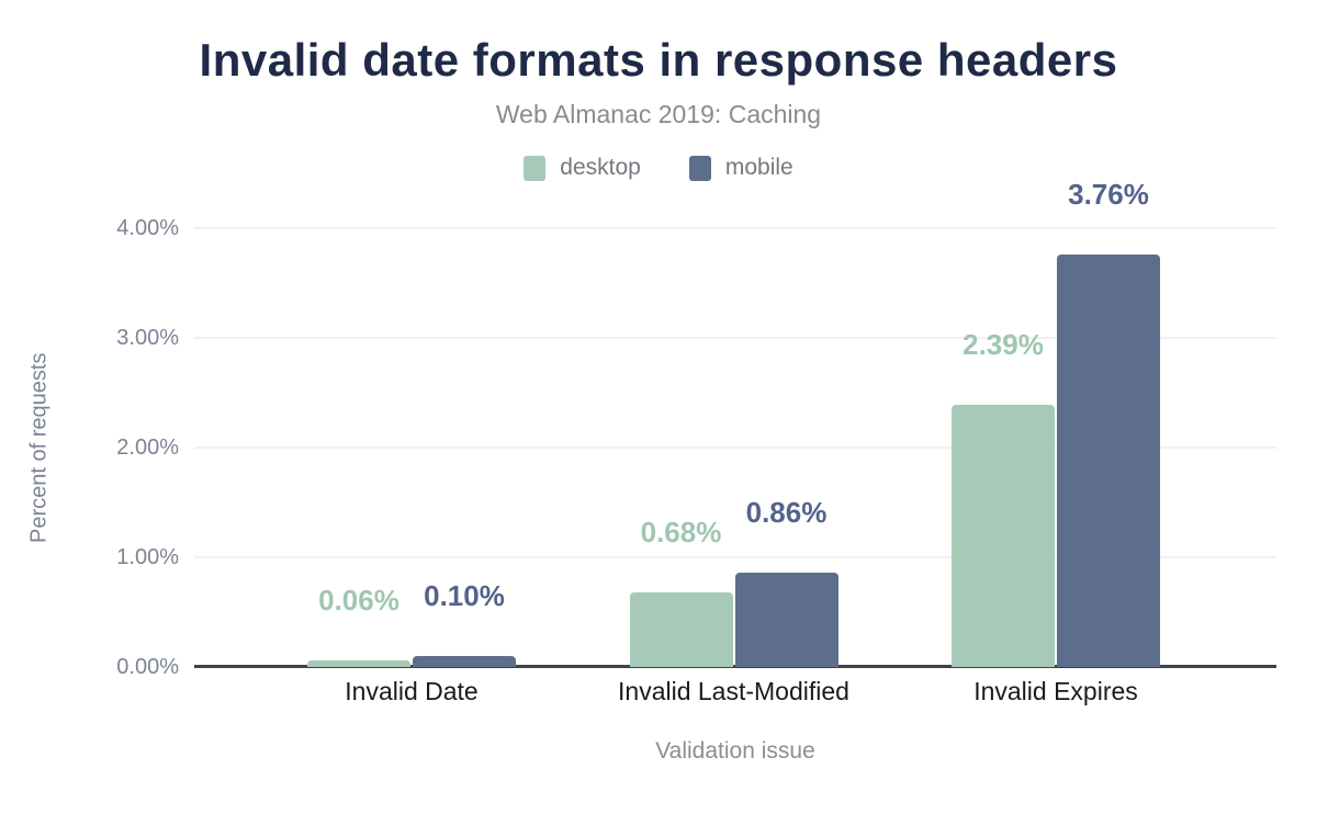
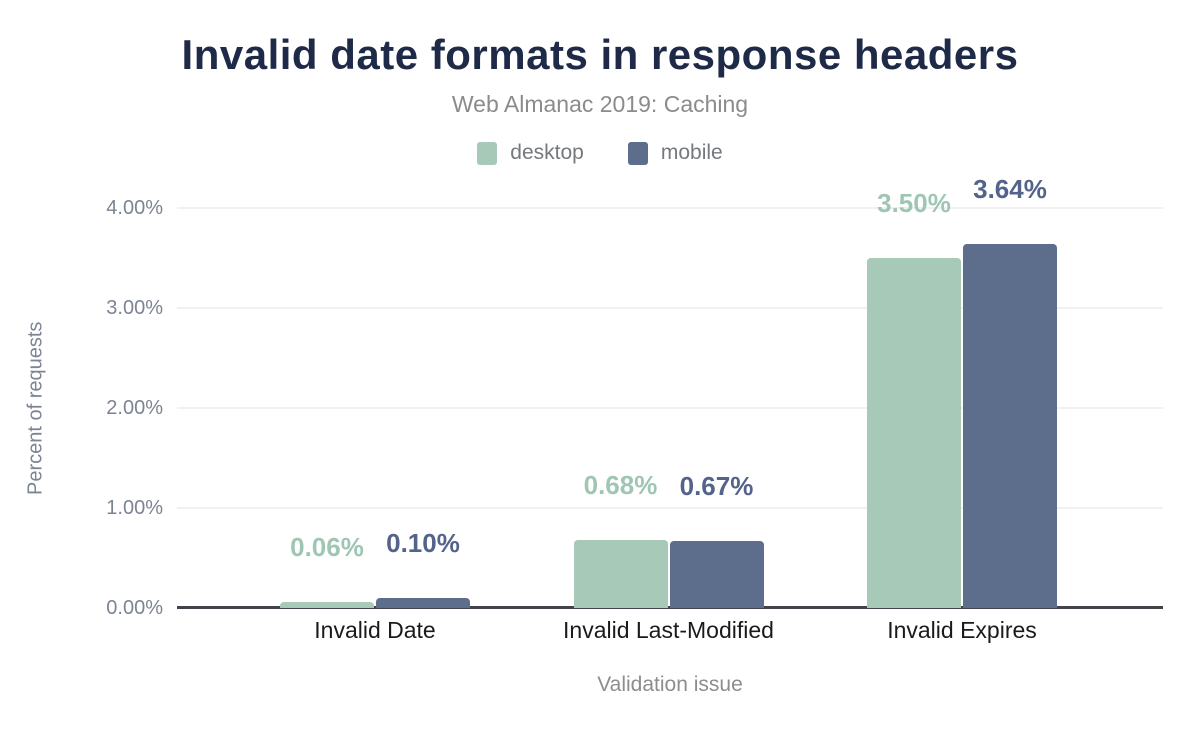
mobile/Invalid Last-Modified: 0.86% -> 0.67%
desktop/Invalid Expires: 2.39% -> 3.50%
mobile/Invalid Expires: 3.76% -> 3.64%
